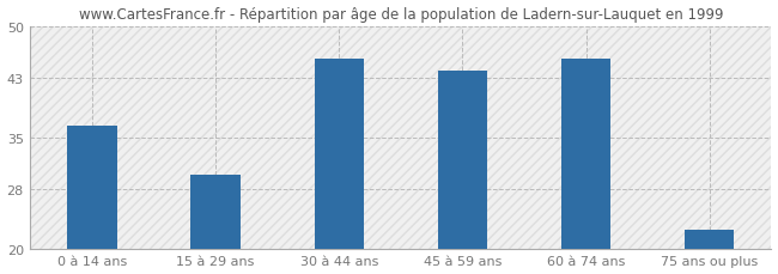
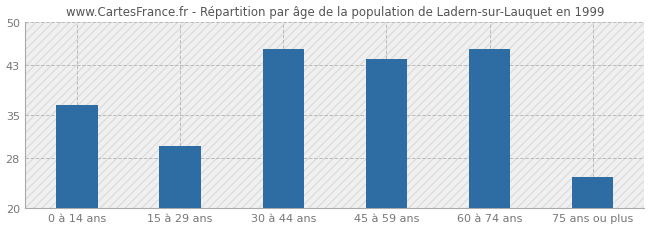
75 ans ou plus: 22.5 -> 25.0
